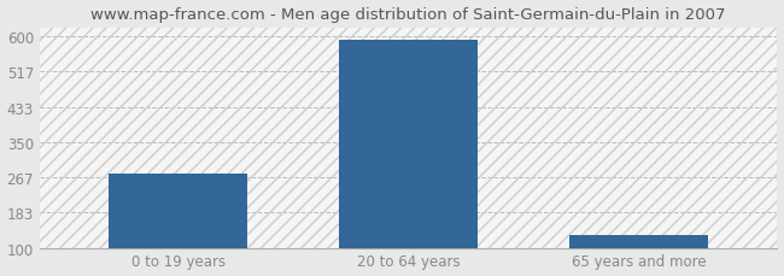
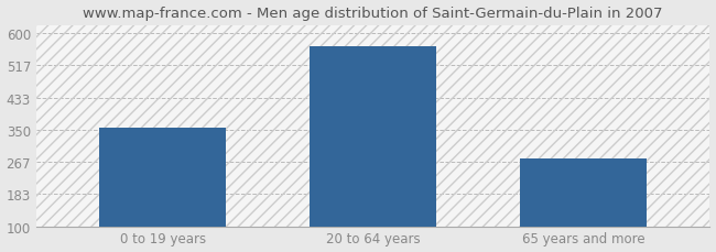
0 to 19 years: 275 -> 355
20 to 64 years: 592 -> 565
65 years and more: 130 -> 275
